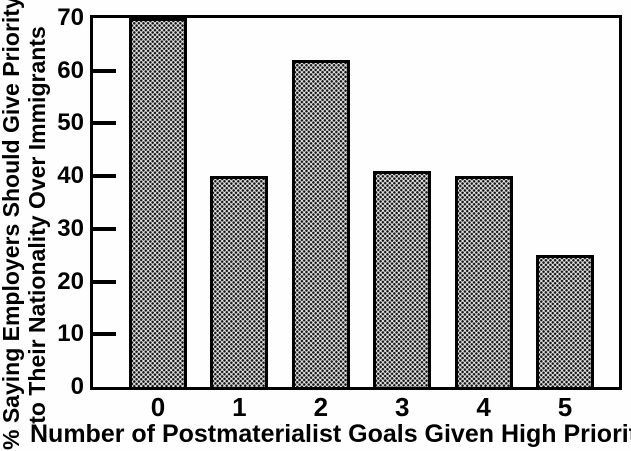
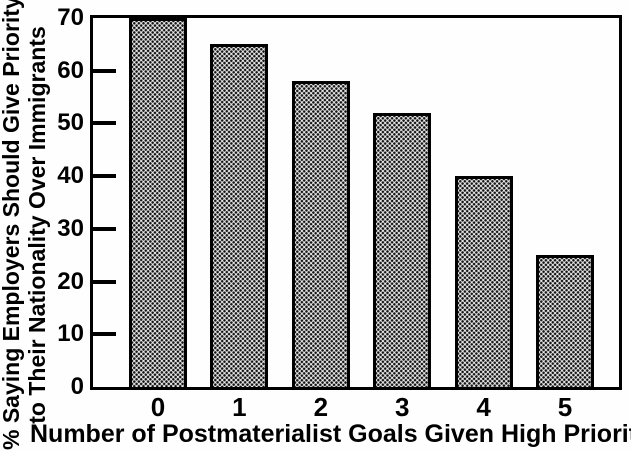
1: 40 -> 65
2: 62 -> 58
3: 41 -> 52
